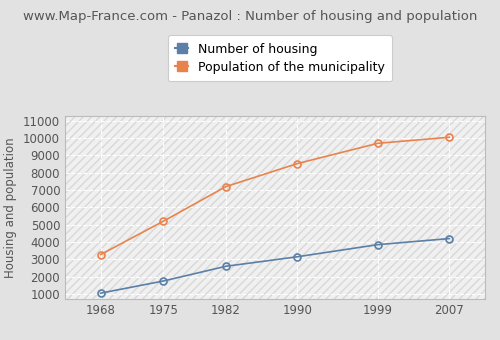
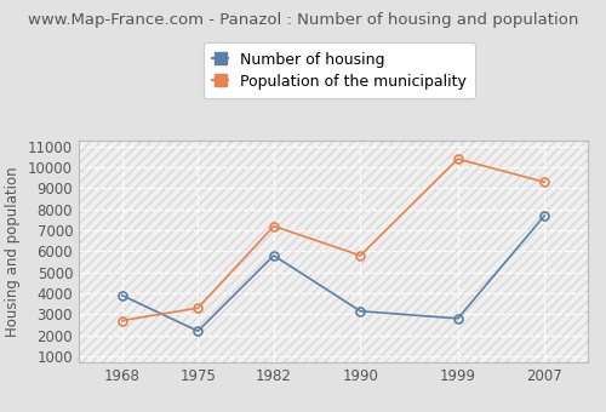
Number of housing/1968: 1000 -> 3900
Population of the municipality/1968: 3300 -> 2700
Number of housing/1975: 1800 -> 2200
Population of the municipality/1975: 5200 -> 3300
Number of housing/1982: 2600 -> 5800
Population of the municipality/1990: 8500 -> 5800
Number of housing/1999: 3800 -> 2800
Population of the municipality/1999: 9700 -> 10400
Number of housing/2007: 4200 -> 7700
Population of the municipality/2007: 10000 -> 9300
